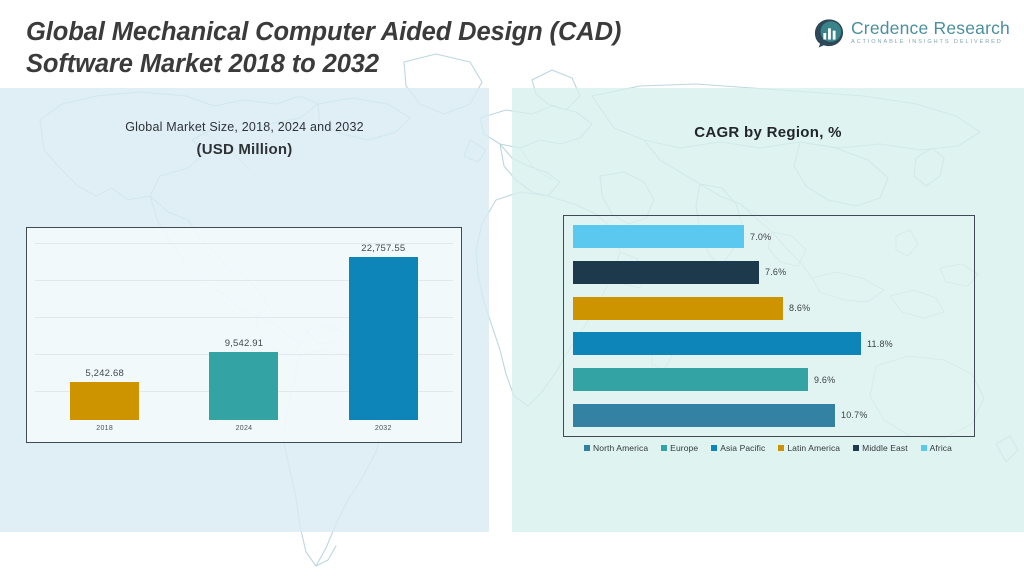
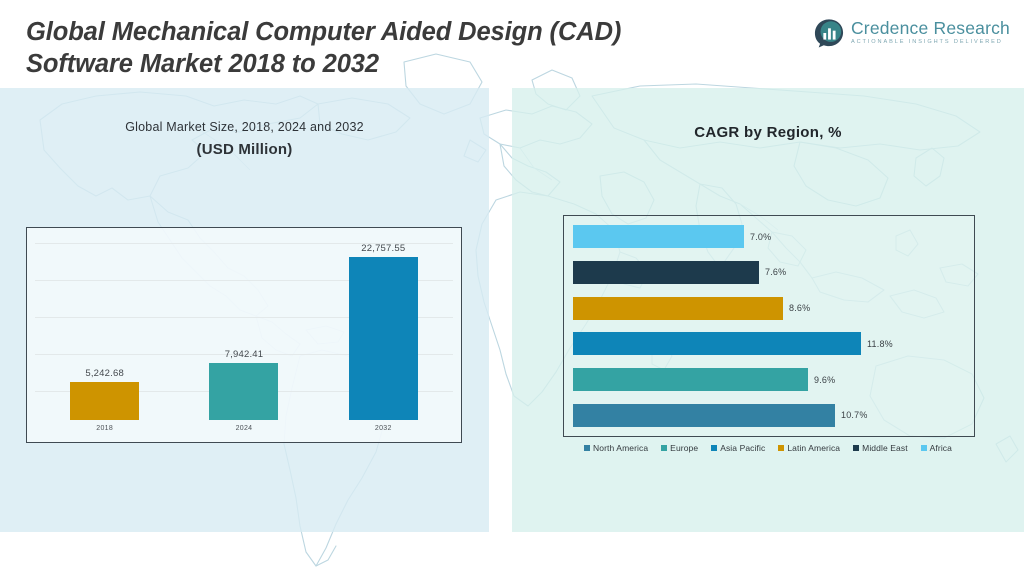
Global Market Size, 2018, 2024 and 2032 (USD Million)/2024: 9,542.91 -> 7,942.41
